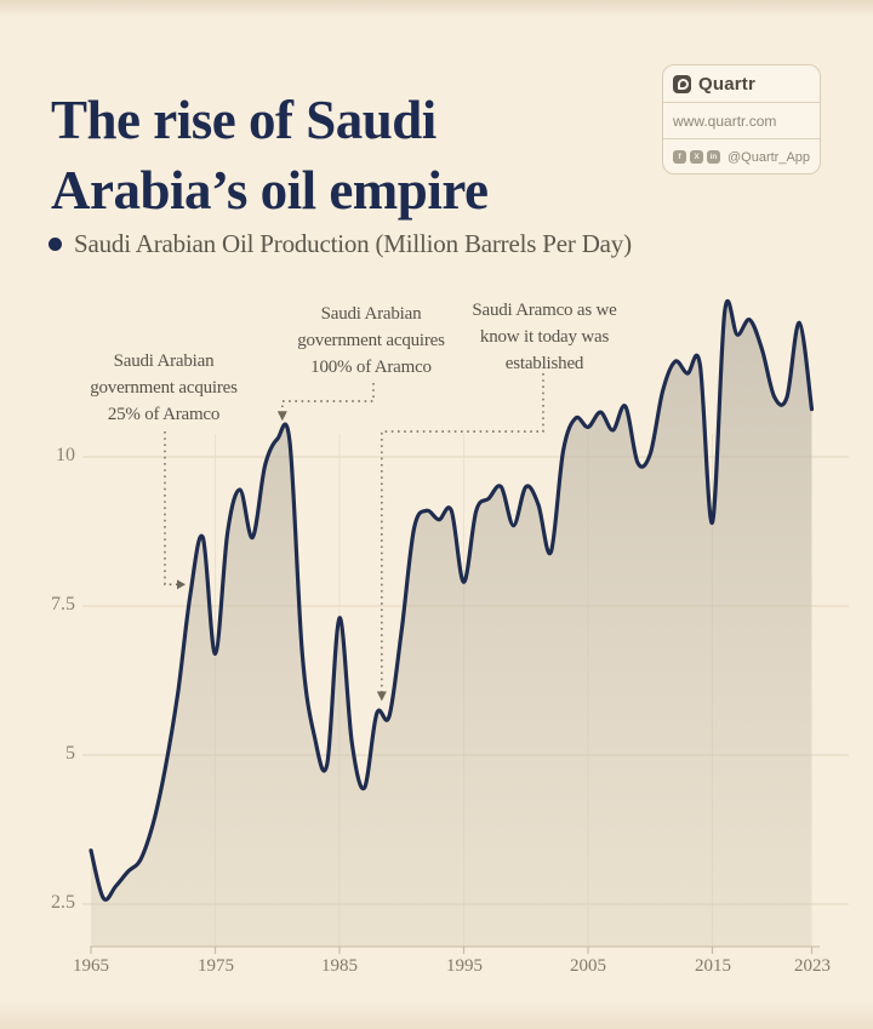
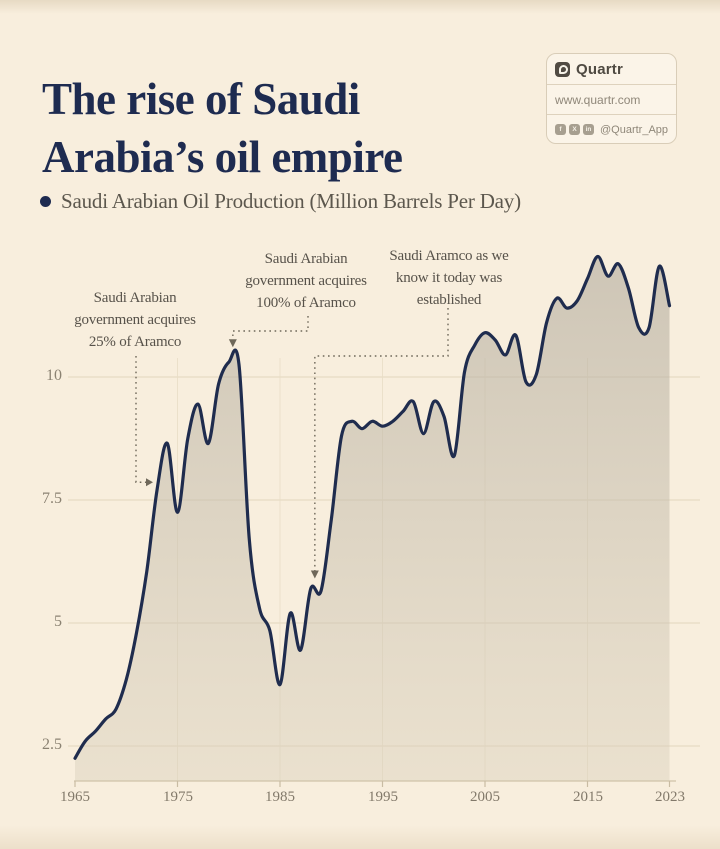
1965: 3.4 -> 2.2
1975: 6.7 -> 7.2
1985: 7.3 -> 3.8
1995: 7.9 -> 9.0
2005: 10.5 -> 10.9
2015: 8.9 -> 12.0
2023: 10.8 -> 11.4
